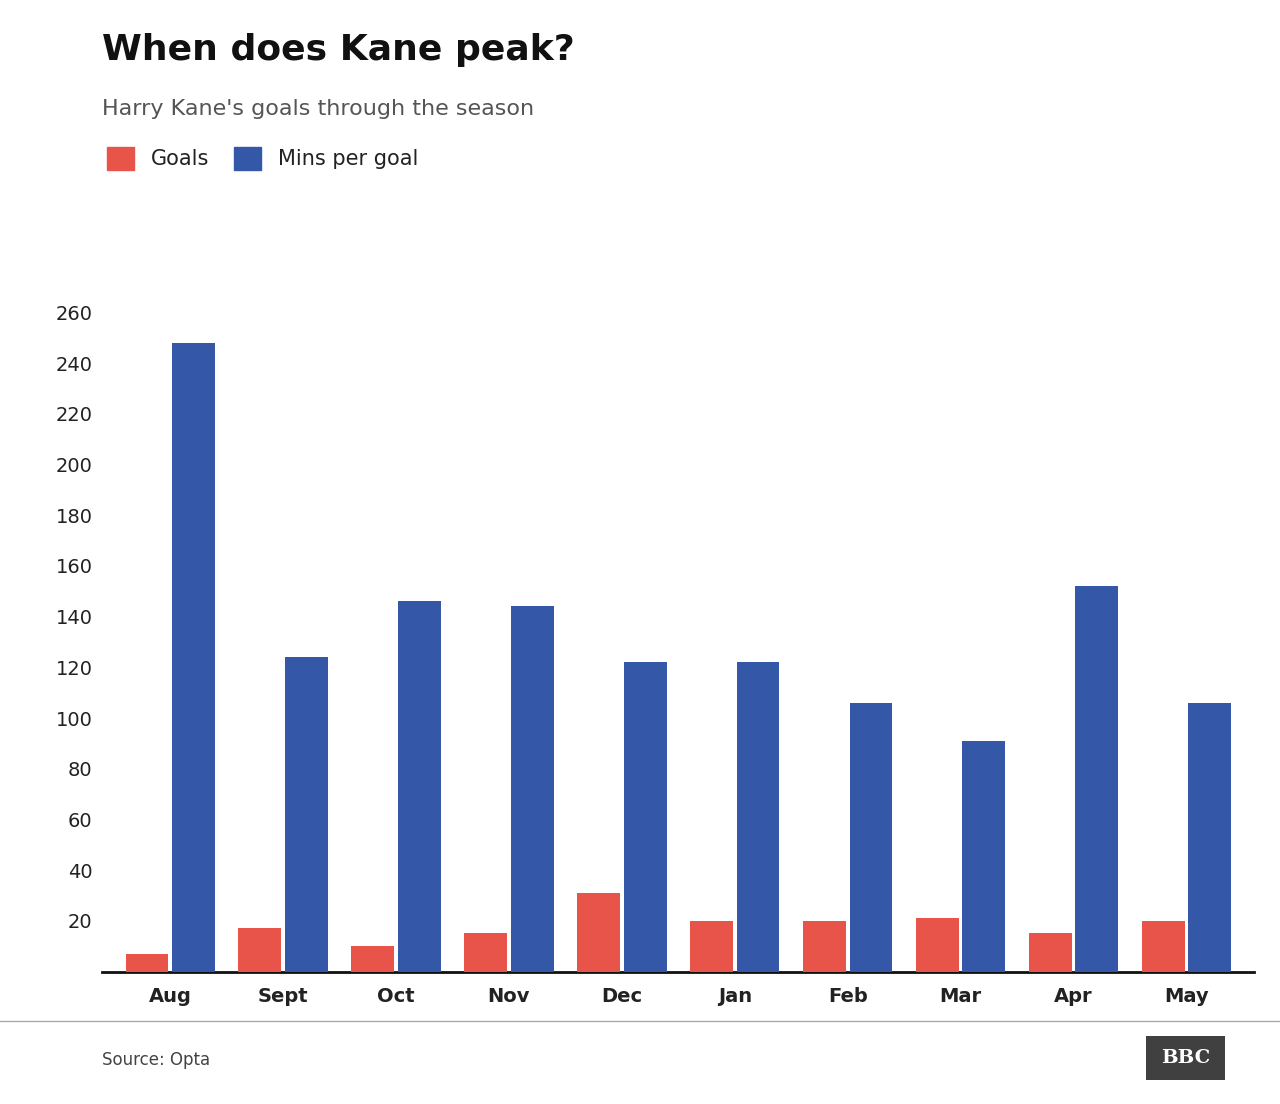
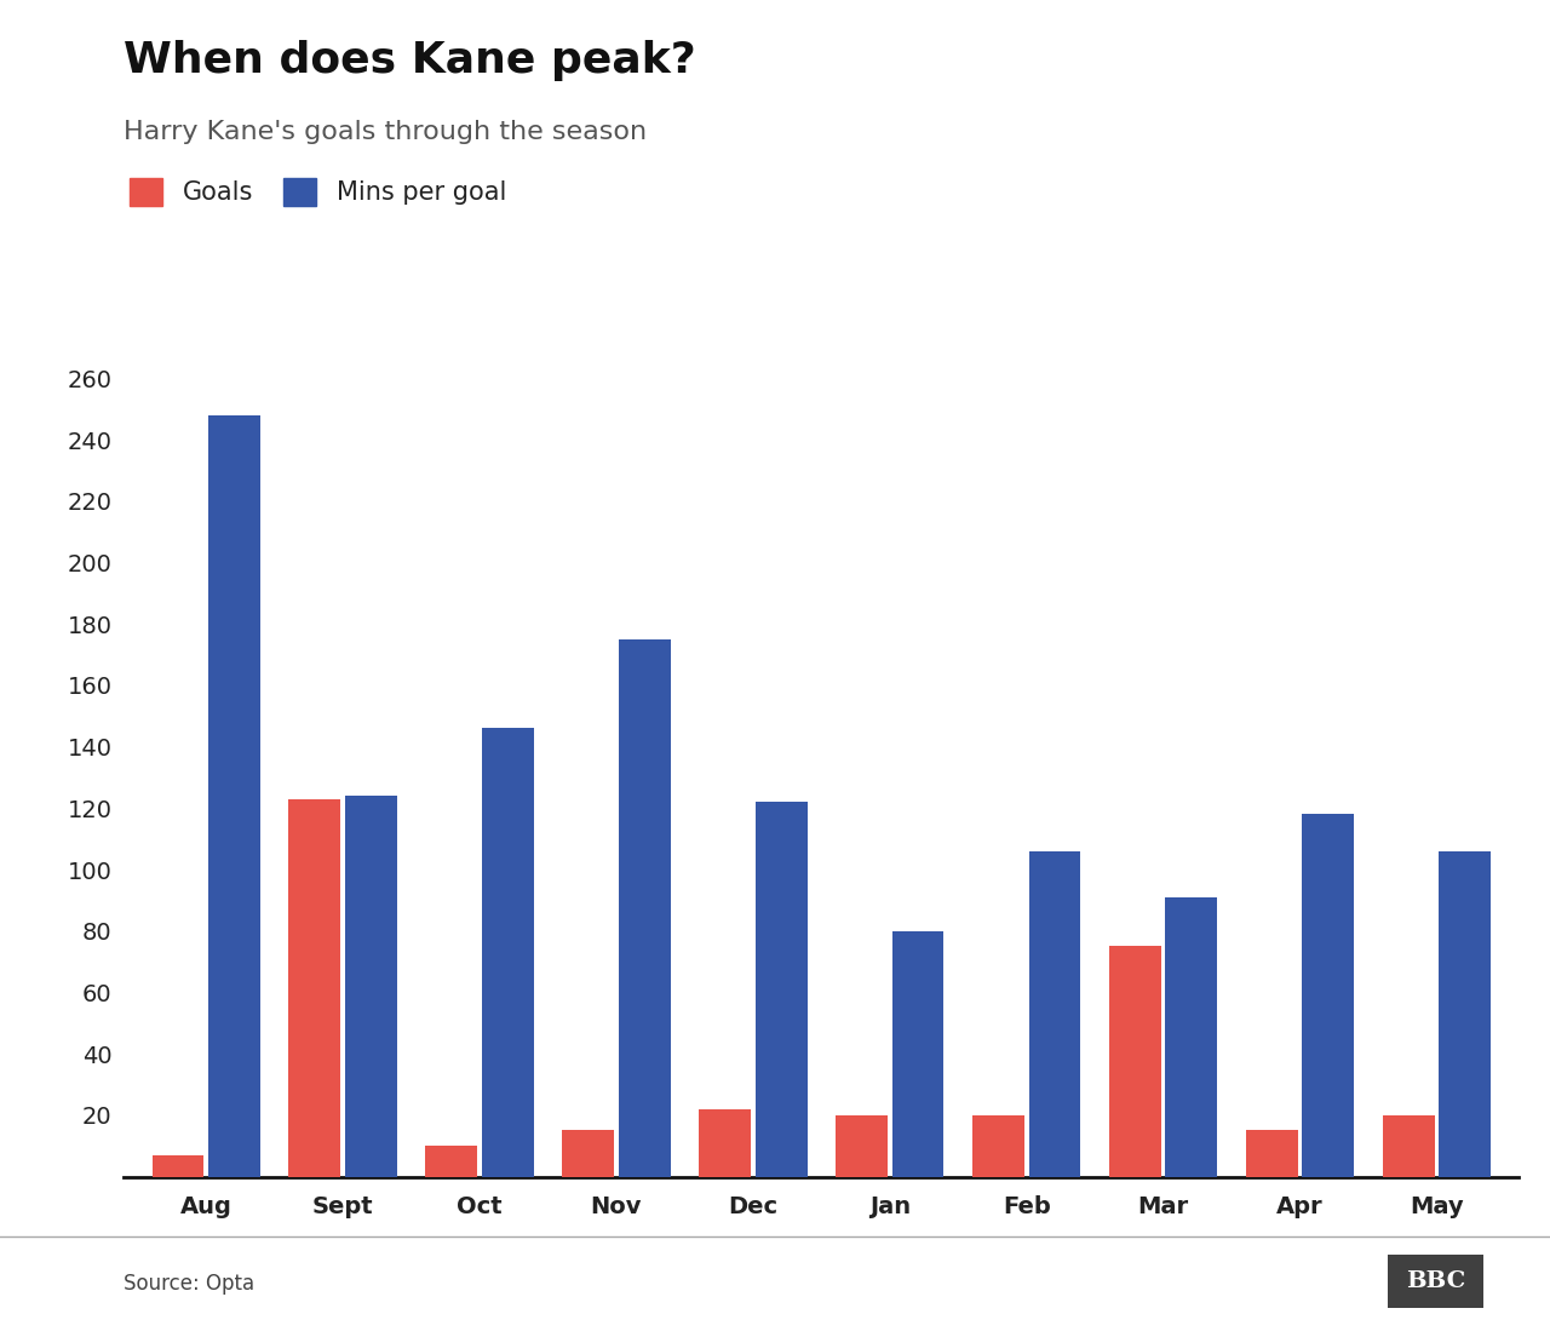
Goals/Sept: 17 -> 123
Mins per goal/Nov: 144 -> 175
Goals/Dec: 31 -> 22
Mins per goal/Jan: 122 -> 80
Goals/Mar: 21 -> 75
Mins per goal/Apr: 152 -> 118
